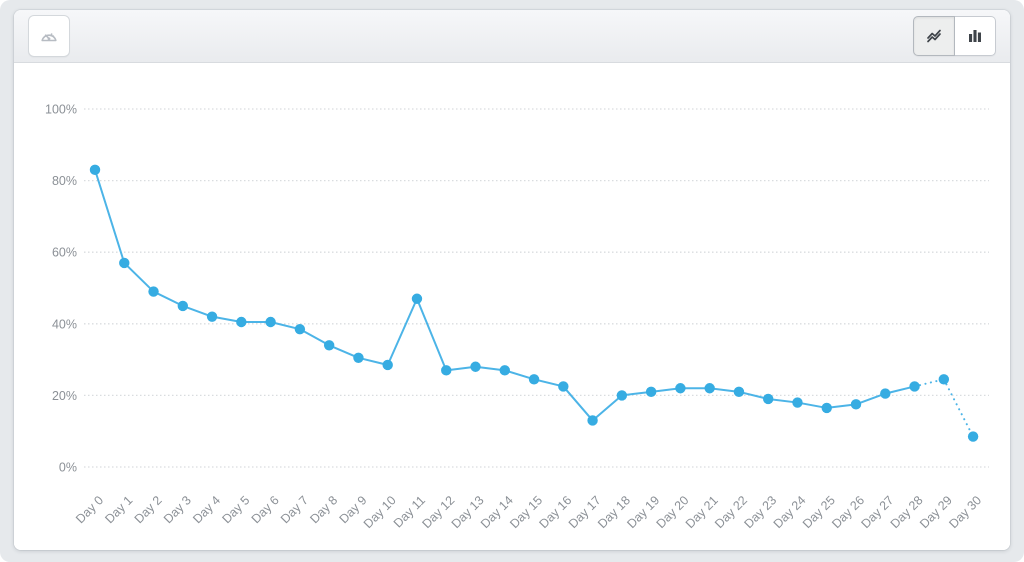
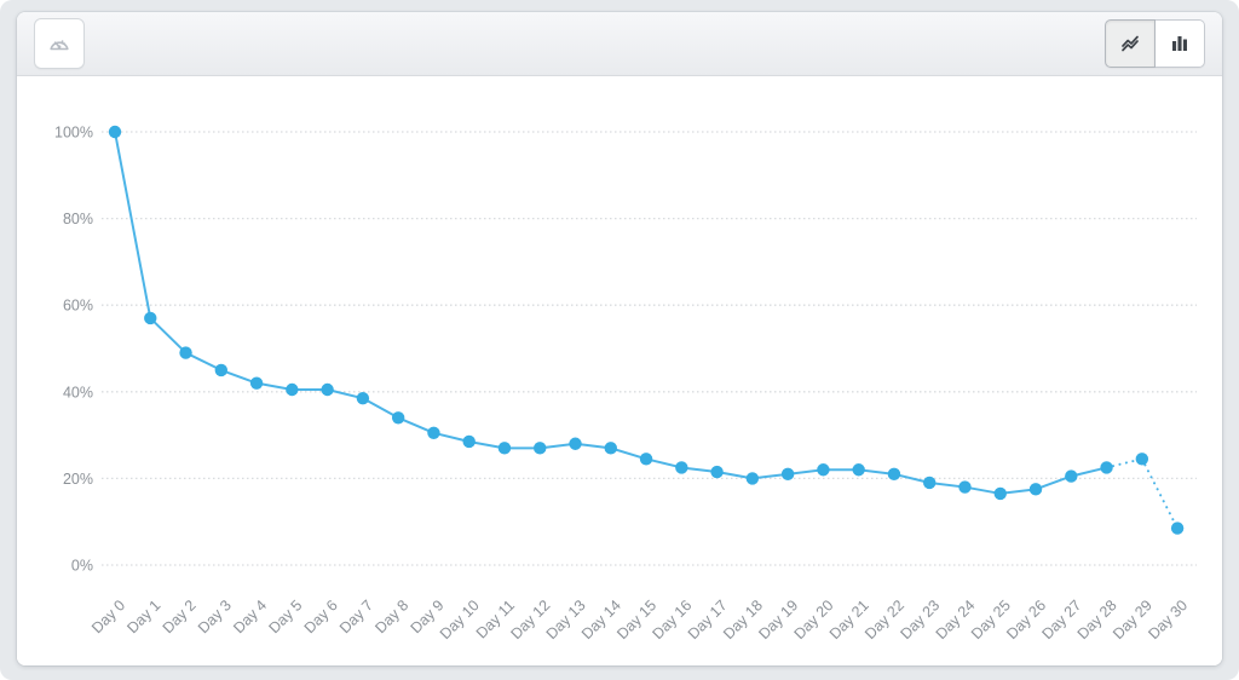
Day 0: 83% -> 100%
Day 11: 47% -> 27%
Day 17: 13% -> 22%
